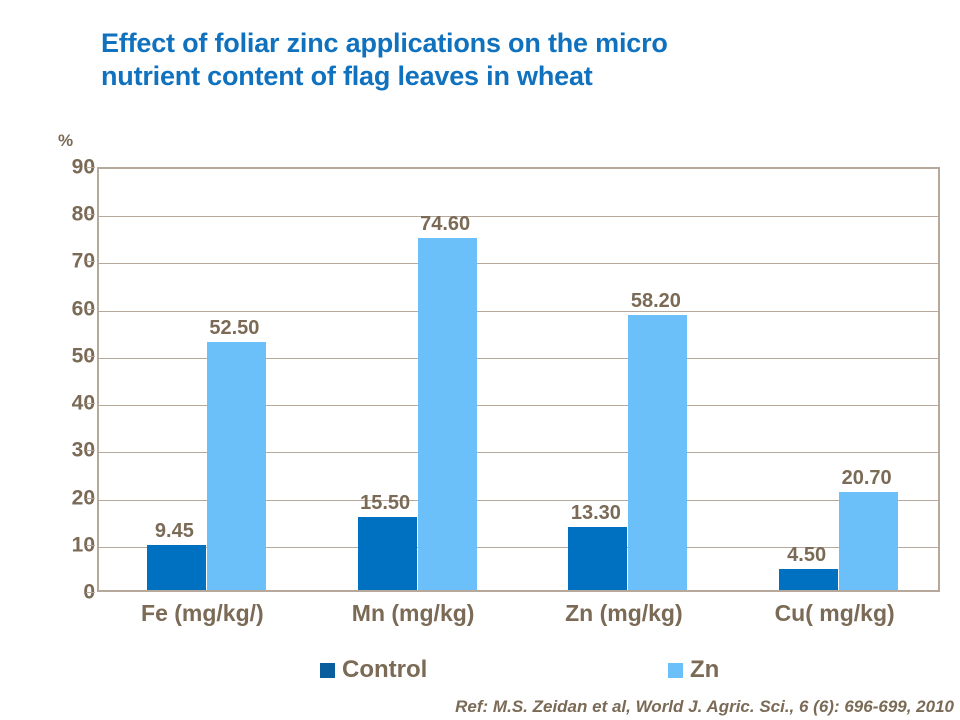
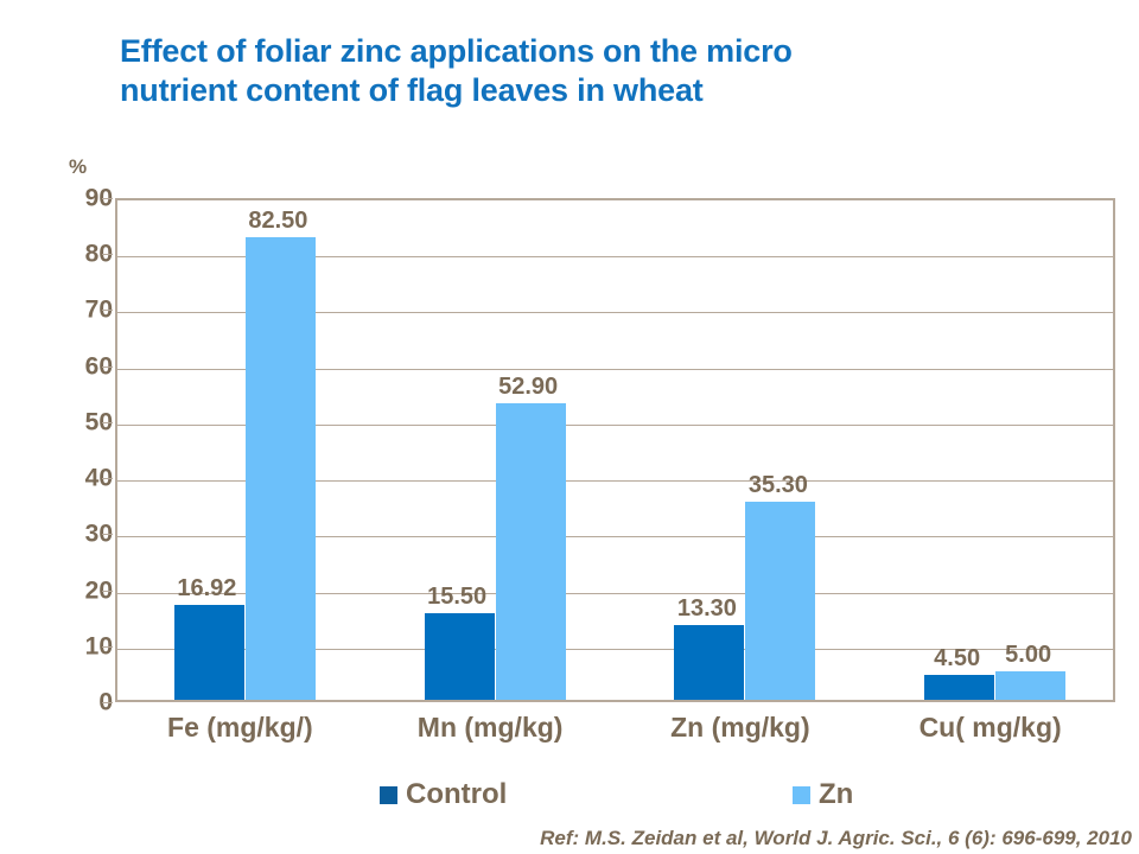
Control/Fe (mg/kg/): 9.45 -> 16.92
Zn/Fe (mg/kg/): 52.50 -> 82.50
Zn/Mn (mg/kg): 74.60 -> 52.90
Zn/Zn (mg/kg): 58.20 -> 35.30
Zn/Cu( mg/kg): 20.70 -> 5.00
